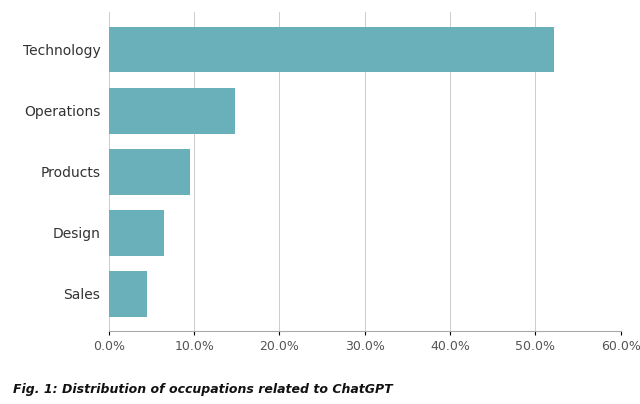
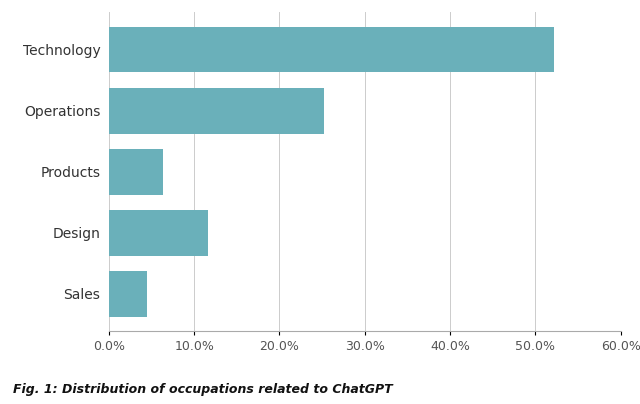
Operations: 14.8% -> 25.2%
Products: 9.5% -> 6.4%
Design: 6.5% -> 11.6%
